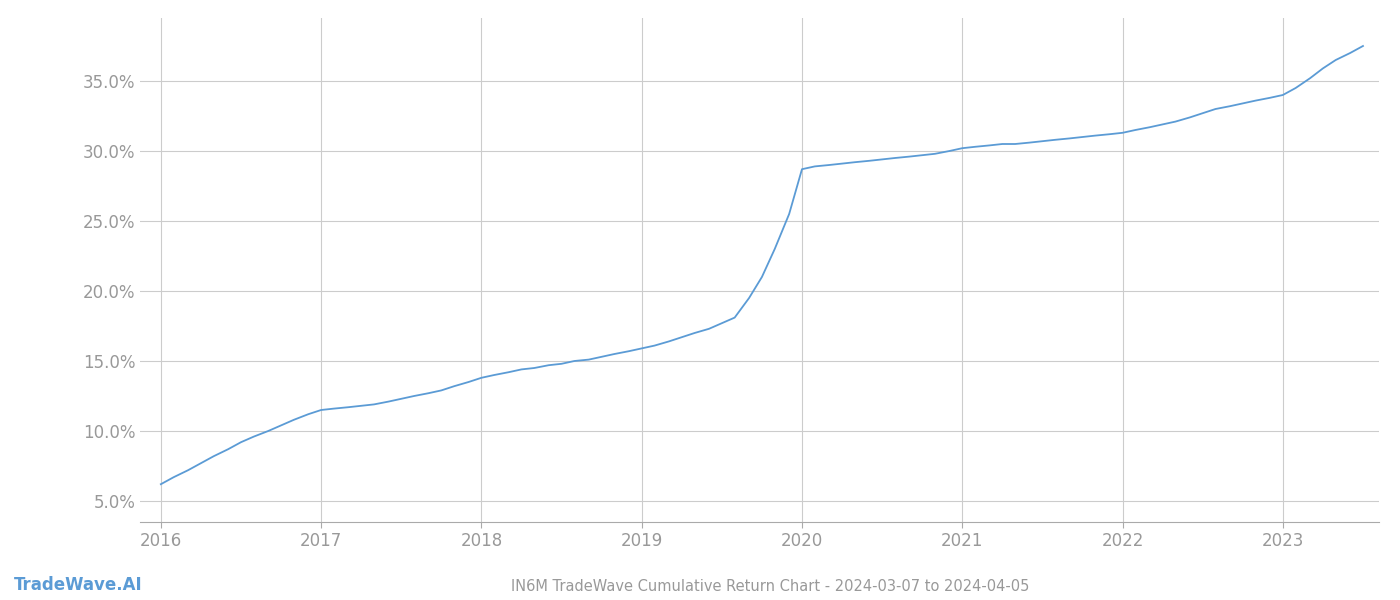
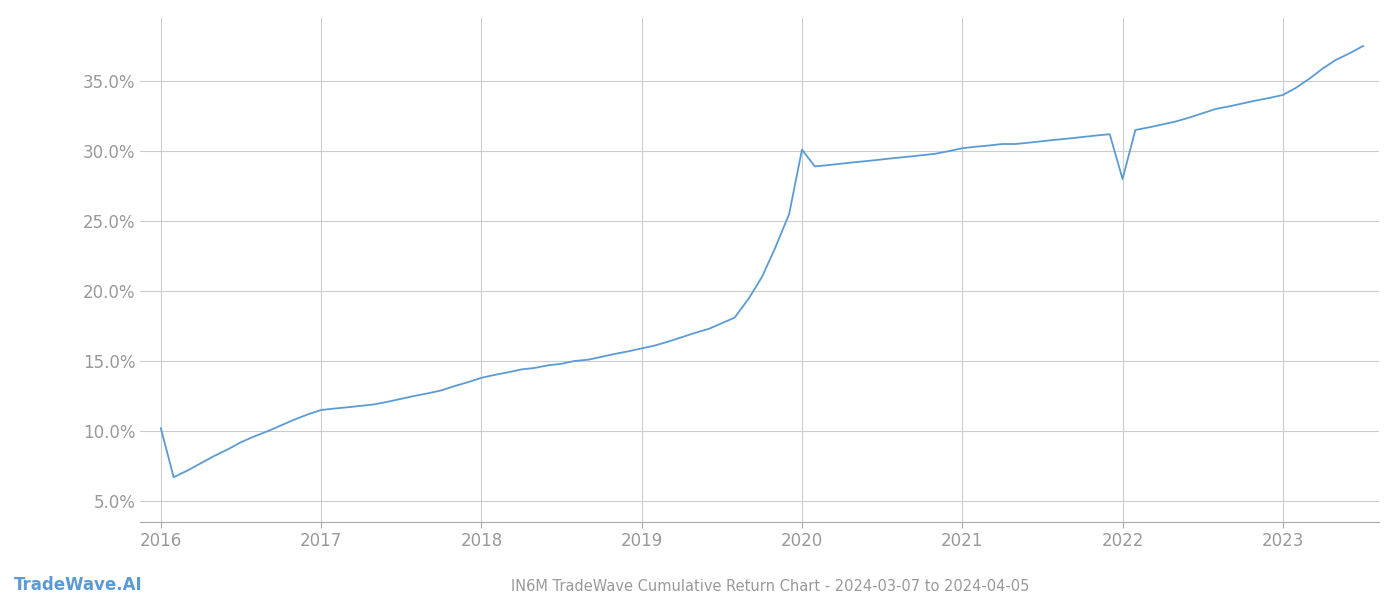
2016: 6.2% -> 10.2%
2020: 28.7% -> 30.1%
2022: 31.3% -> 28.0%
